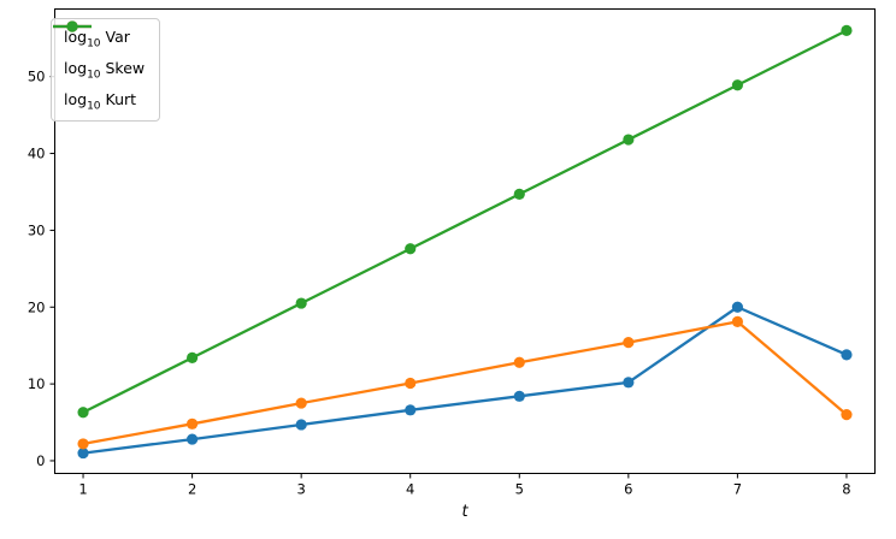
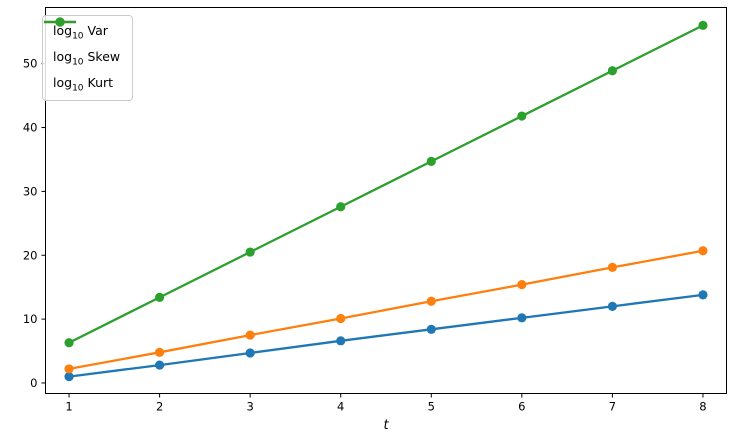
log10 Var/7: 20 -> 12
log10 Skew/8: 6 -> 21
